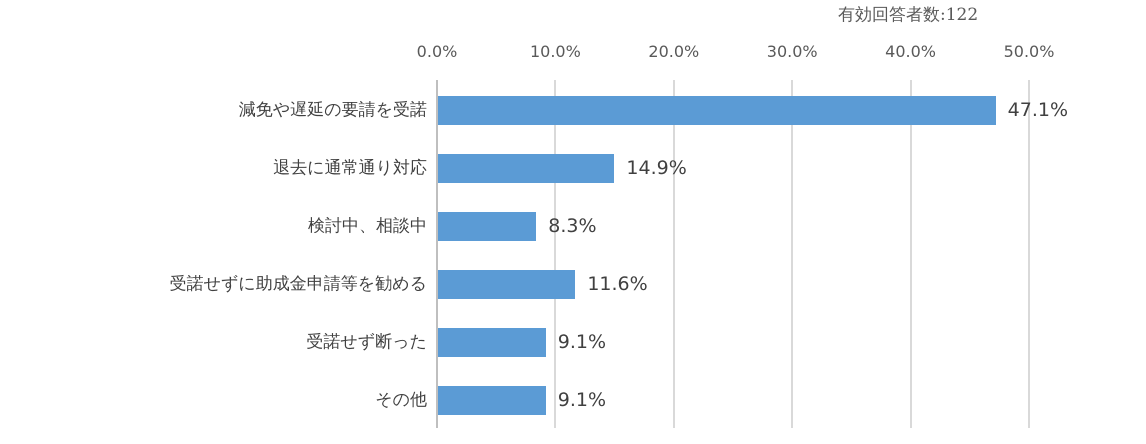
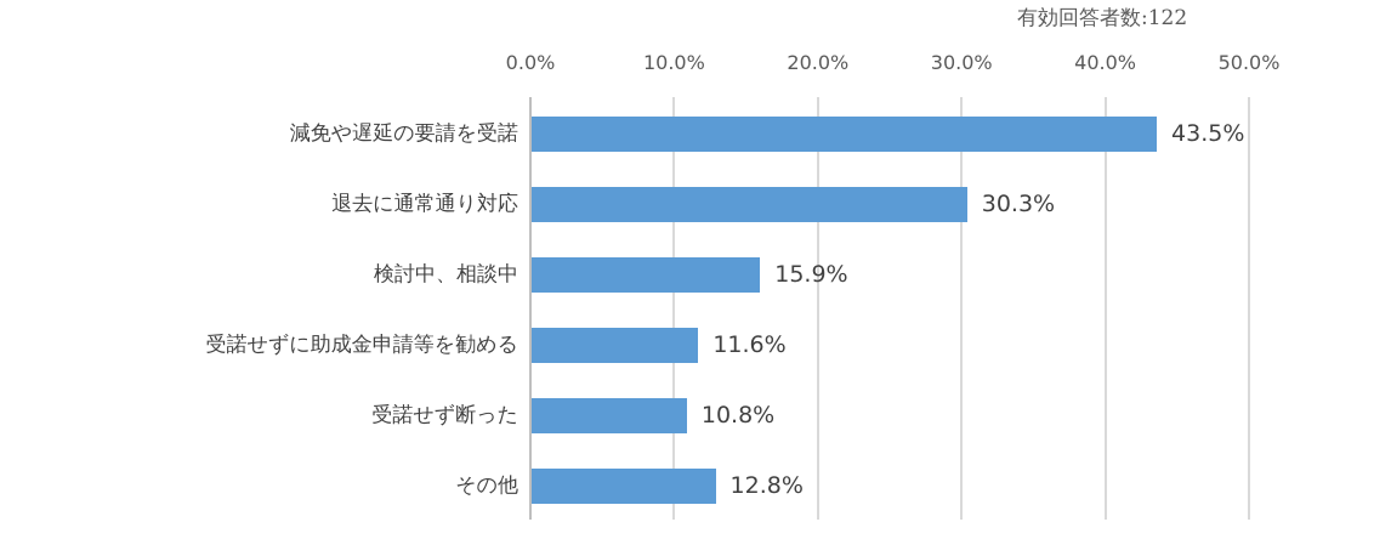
減免や遅延の要請を受諾: 47.1% -> 43.5%
退去に通常通り対応: 14.9% -> 30.3%
検討中、相談中: 8.3% -> 15.9%
受諾せず断った: 9.1% -> 10.8%
その他: 9.1% -> 12.8%
